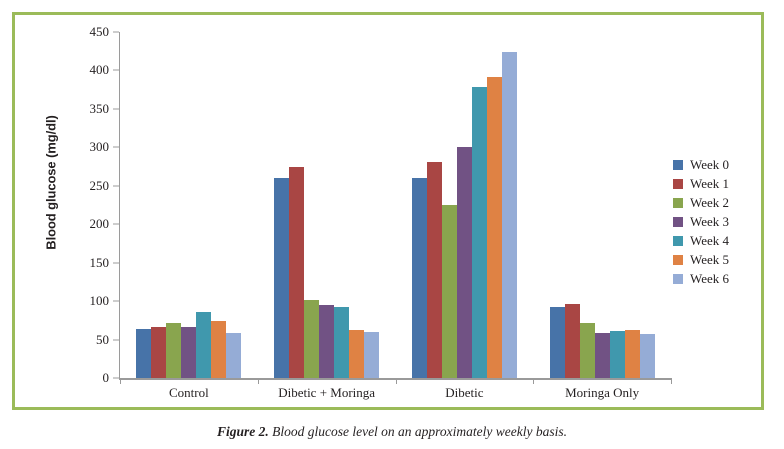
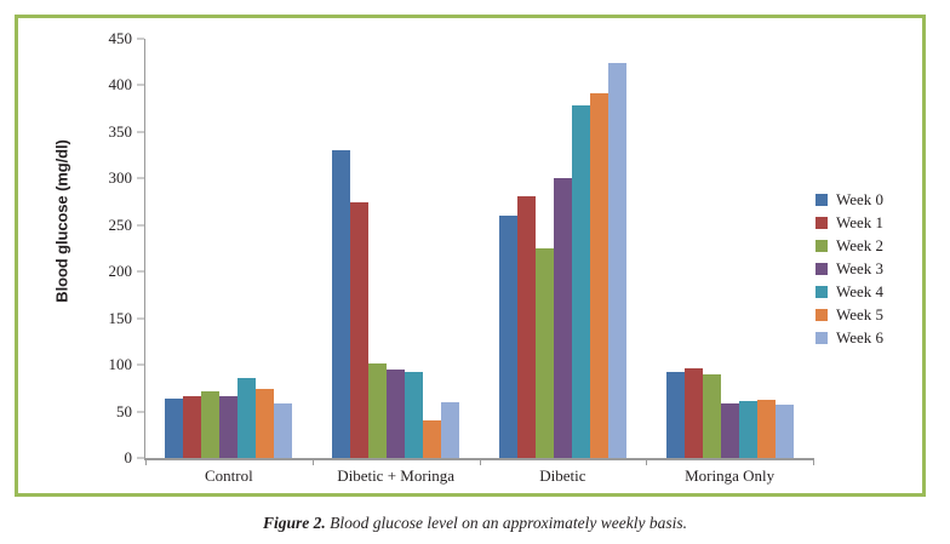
Week 0/Dibetic + Moringa: 260 -> 330
Week 5/Dibetic + Moringa: 60 -> 40
Week 2/Moringa Only: 70 -> 90
